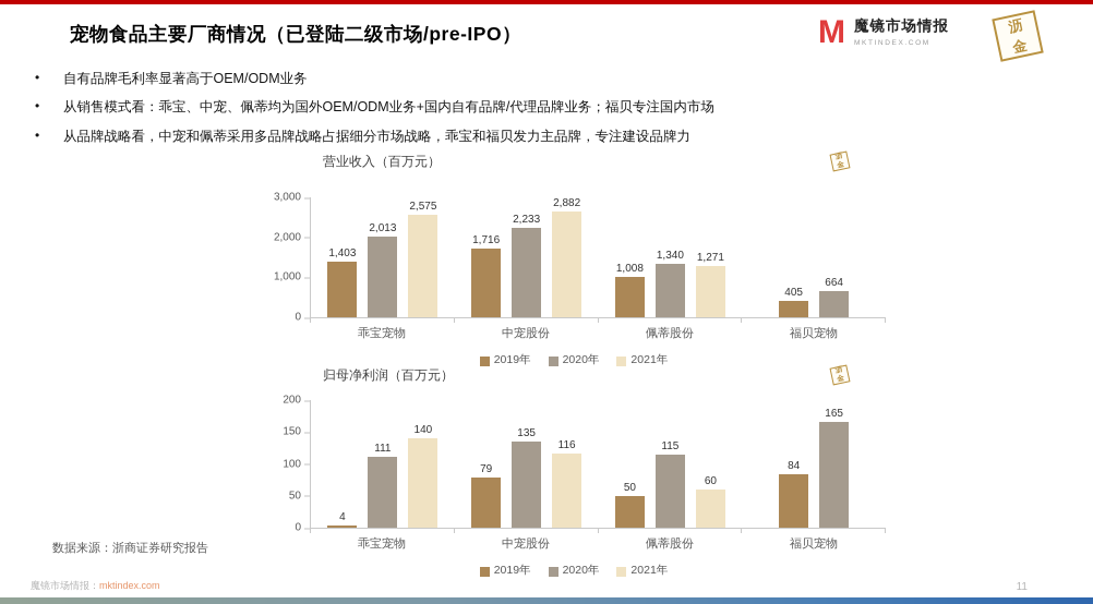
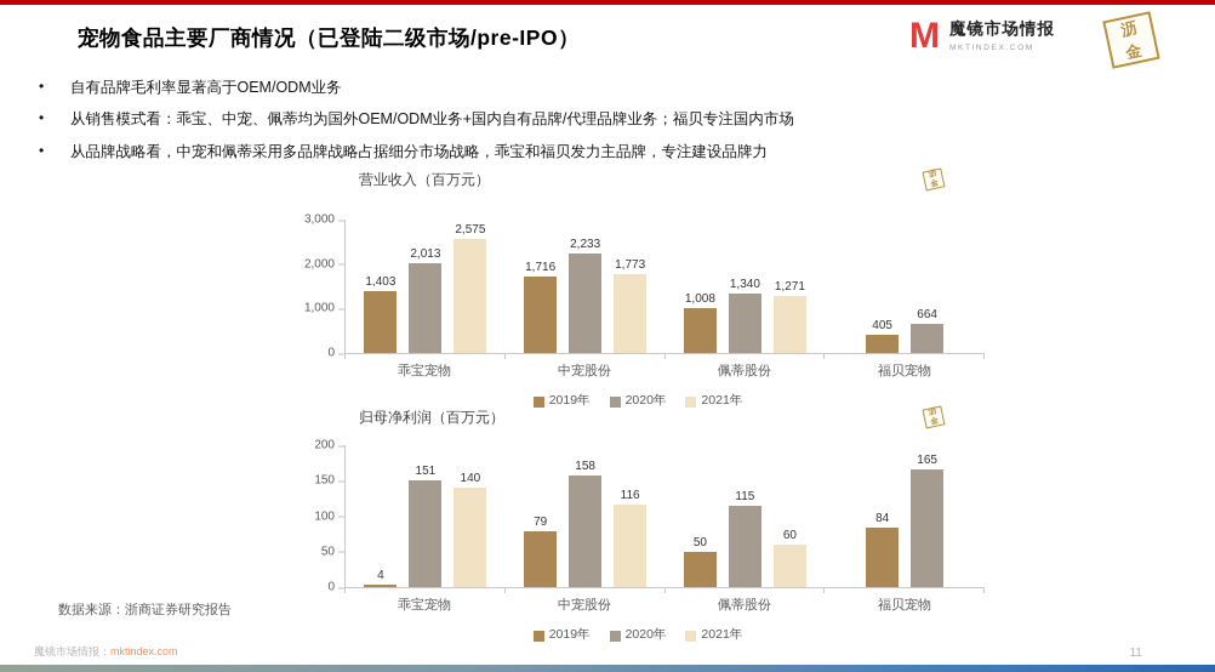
营业收入（百万元）/2021年/中宠股份: 2,882 -> 1,773
归母净利润（百万元）/2020年/乖宝宠物: 111 -> 151
归母净利润（百万元）/2020年/中宠股份: 135 -> 158
